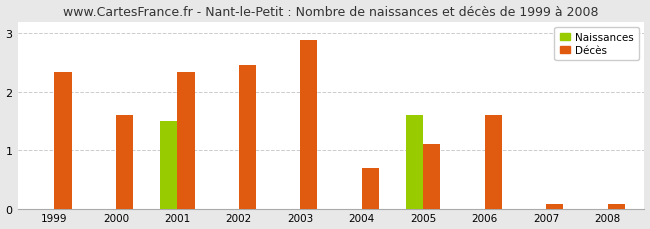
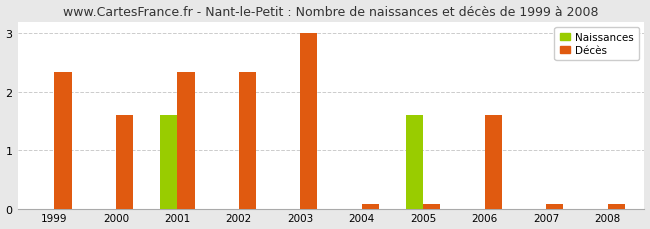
Naissances/2001: 1.5 -> 1.6
Décès/2002: 2.46 -> 2.33
Décès/2003: 2.88 -> 3.00
Décès/2004: 0.70 -> 0.07
Décès/2005: 1.10 -> 0.07
